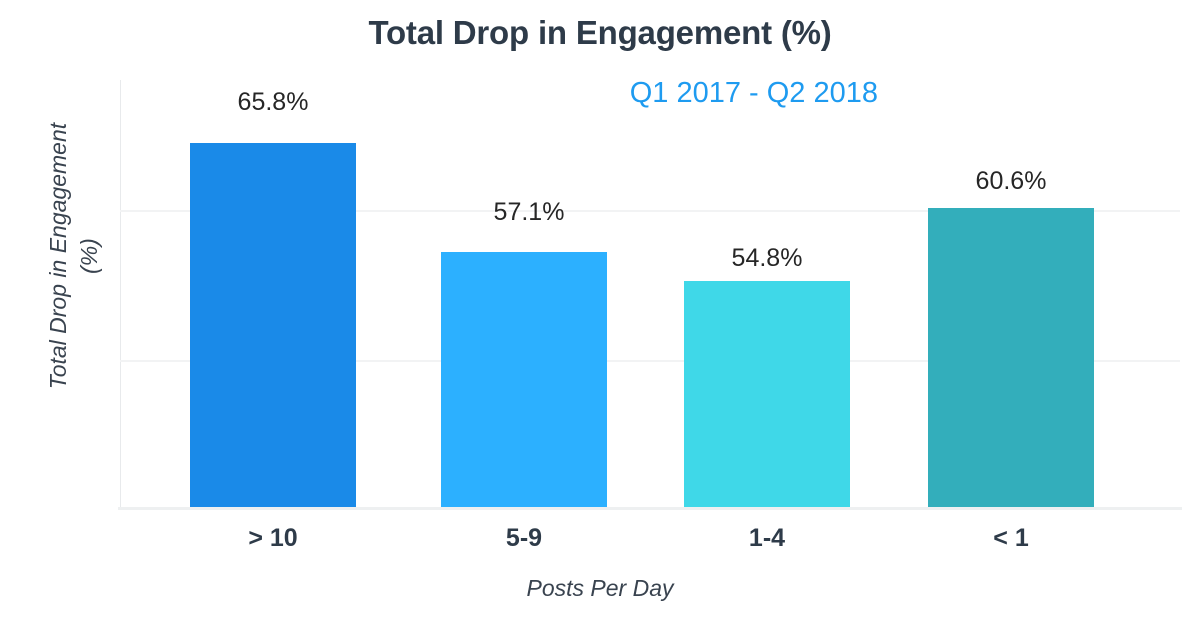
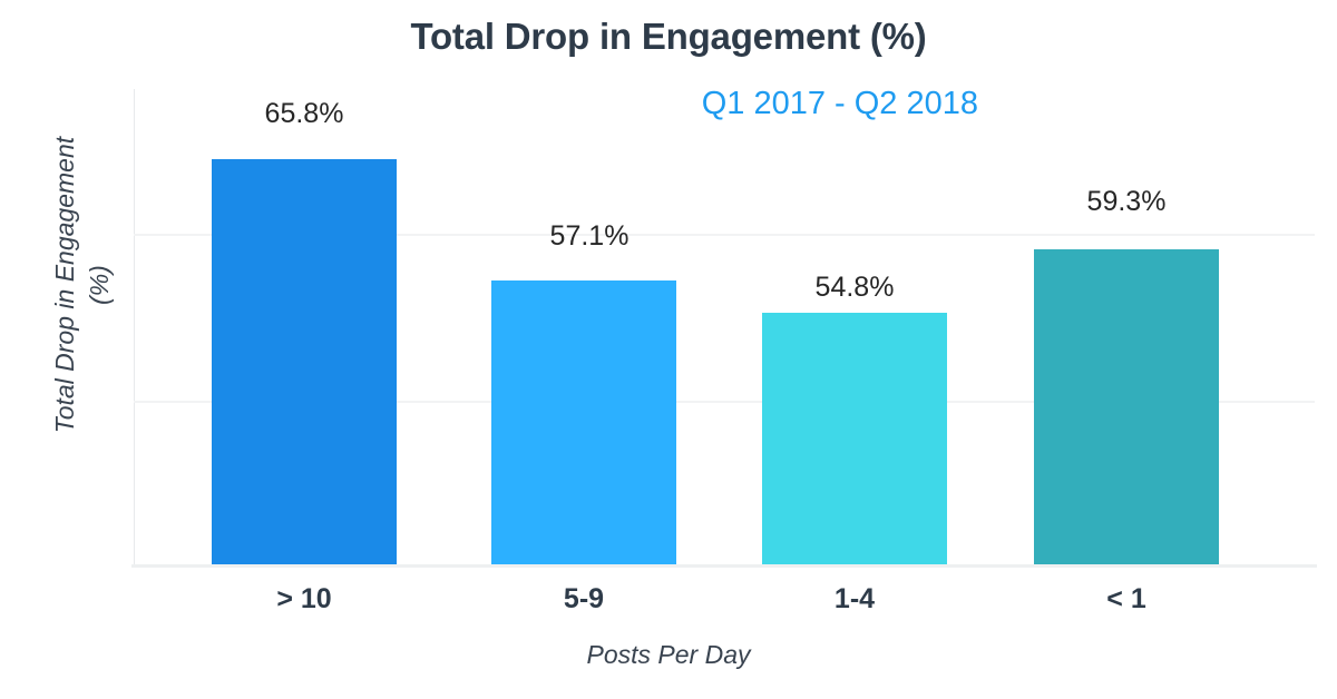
< 1: 60.6% -> 59.3%
